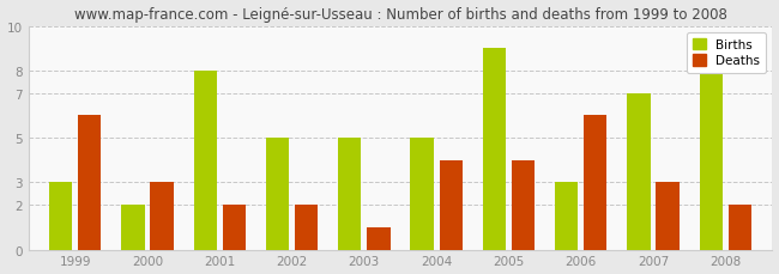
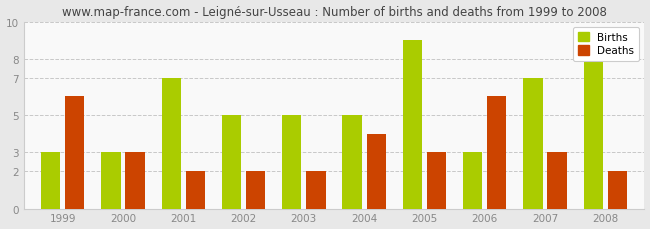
Births/2000: 2 -> 3
Births/2001: 8 -> 7
Deaths/2003: 1 -> 2
Deaths/2005: 4 -> 3
